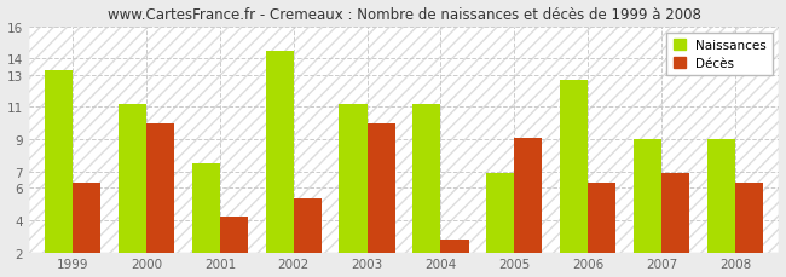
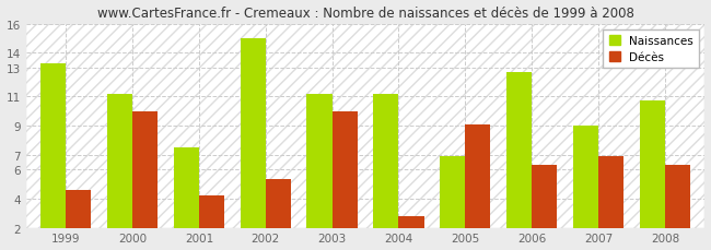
Décès/1999: 6.3 -> 4.6
Naissances/2002: 14.5 -> 15.0
Naissances/2008: 9.0 -> 10.7
